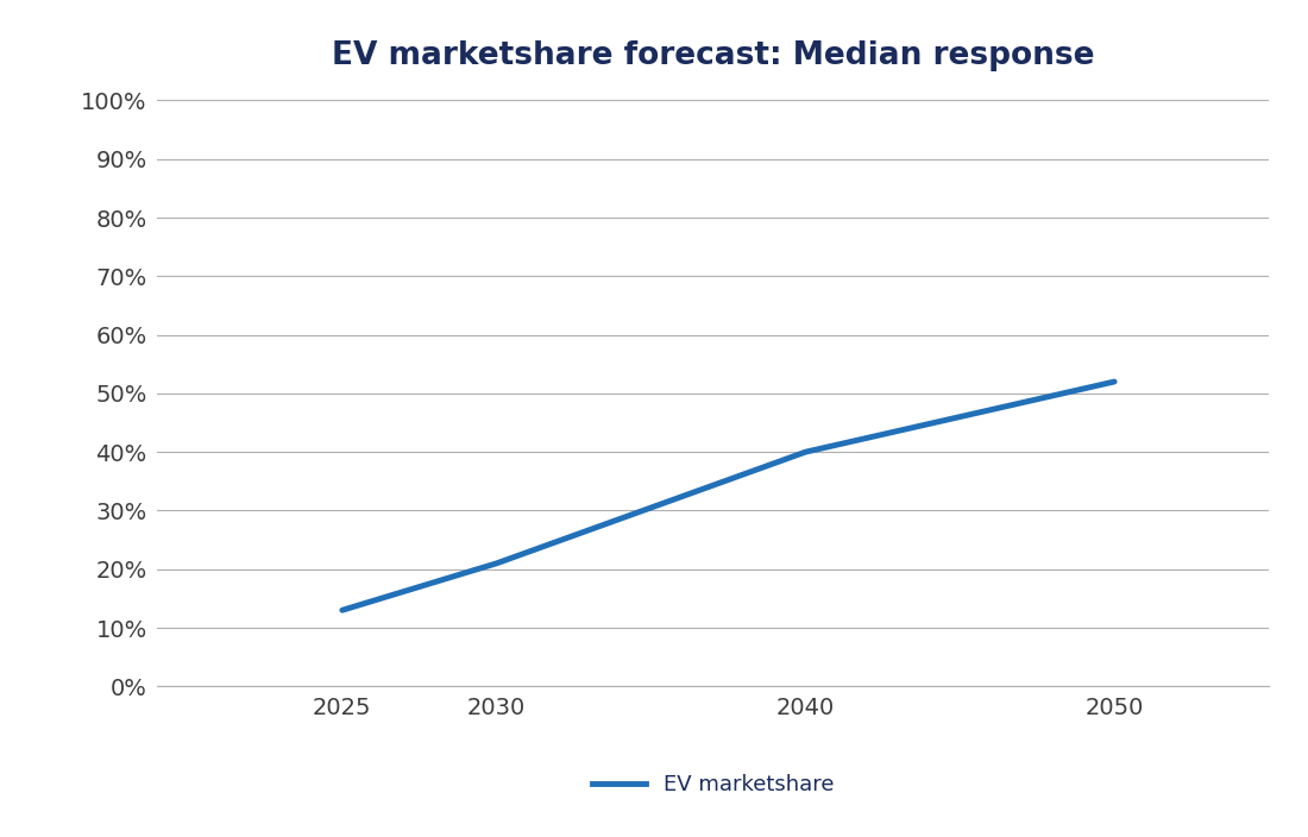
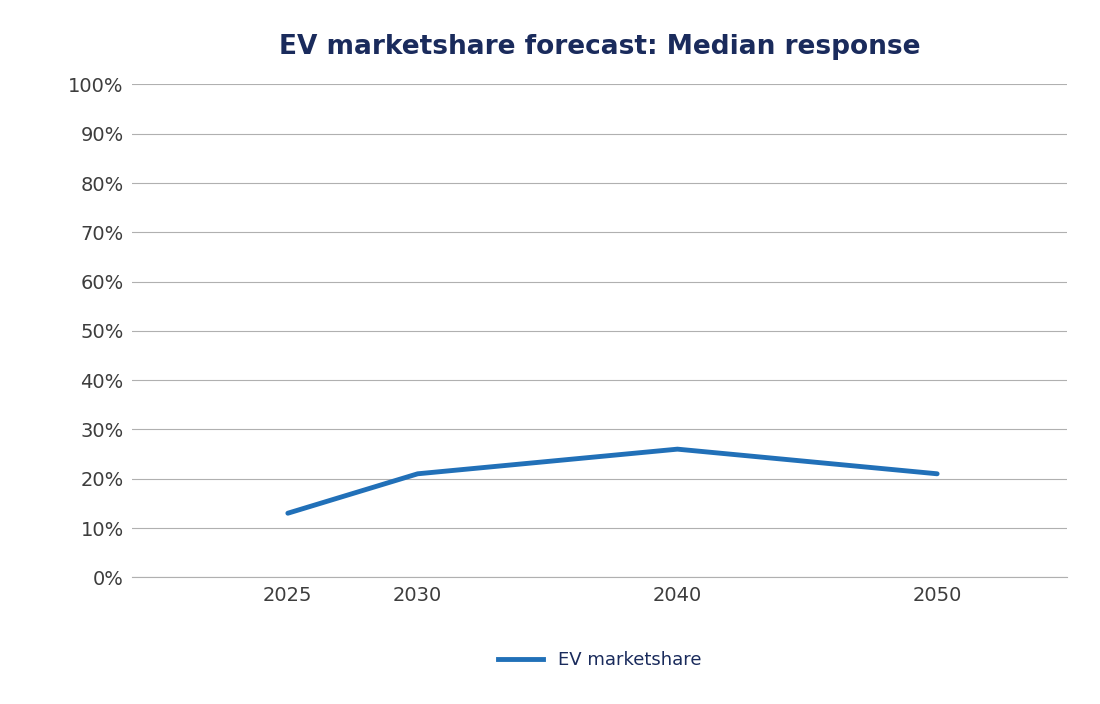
2040: 40% -> 26%
2050: 52% -> 21%
